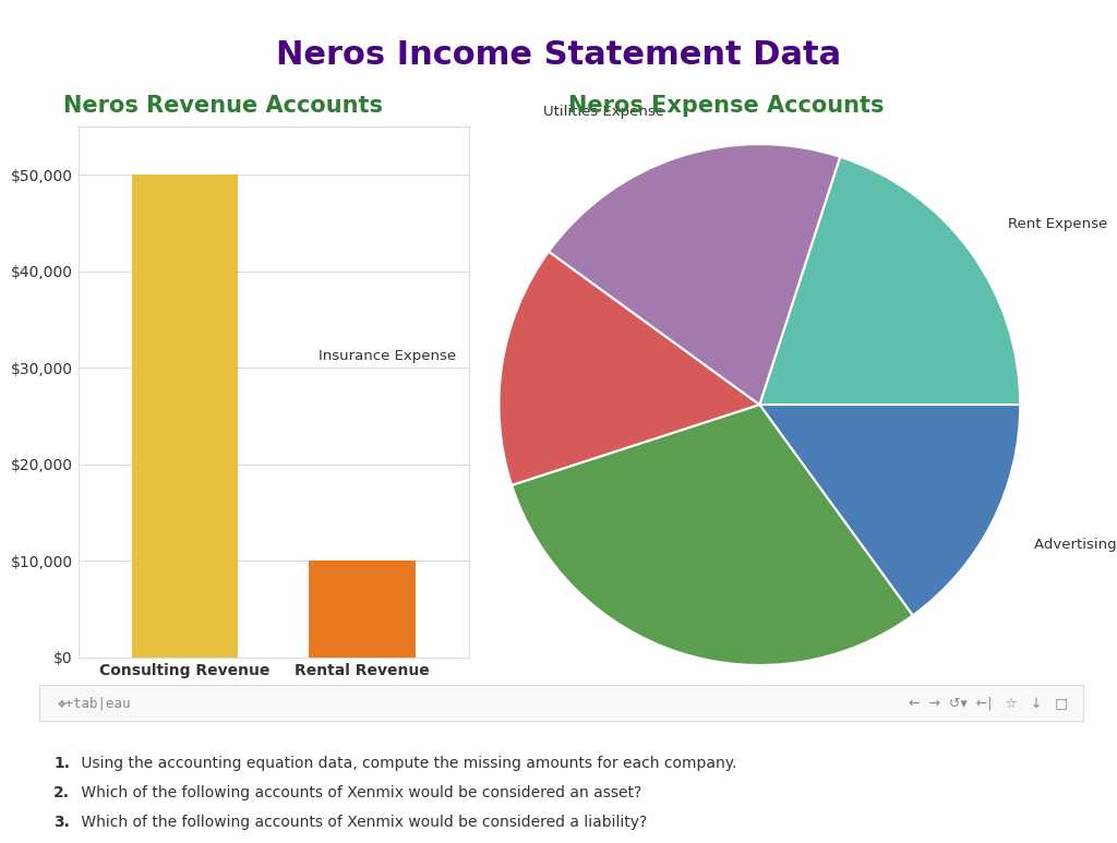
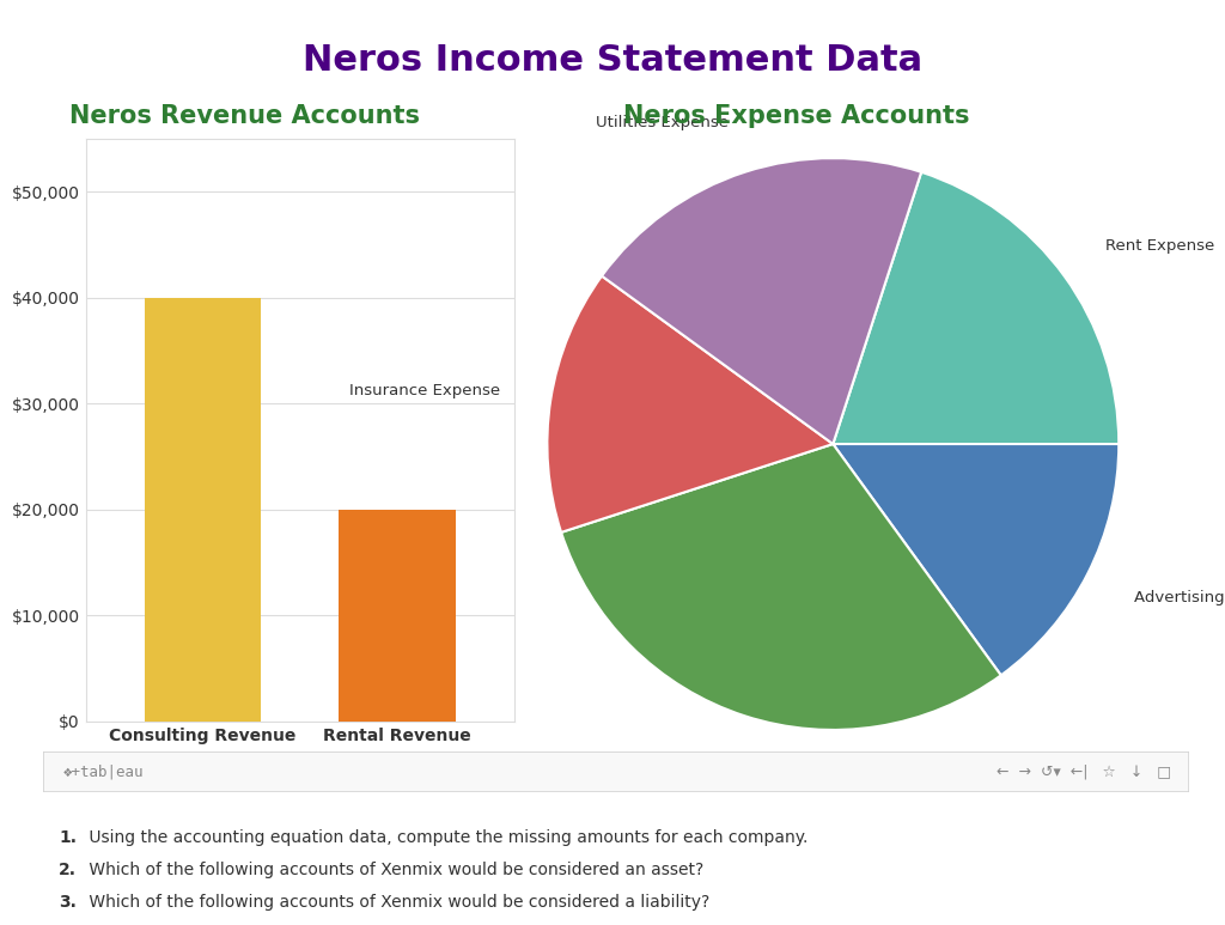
Consulting Revenue: $50,000 -> $40,000
Rental Revenue: $10,000 -> $20,000
